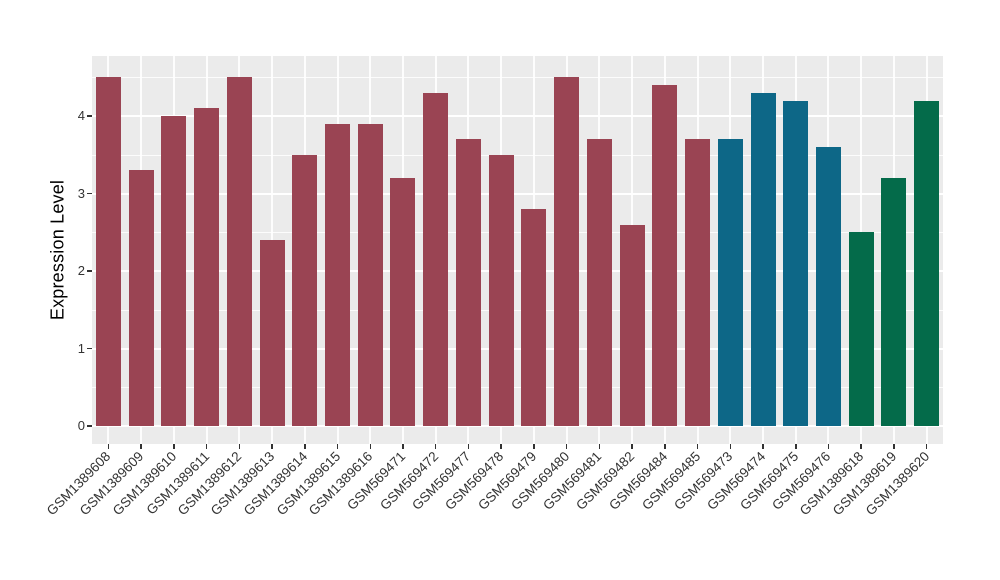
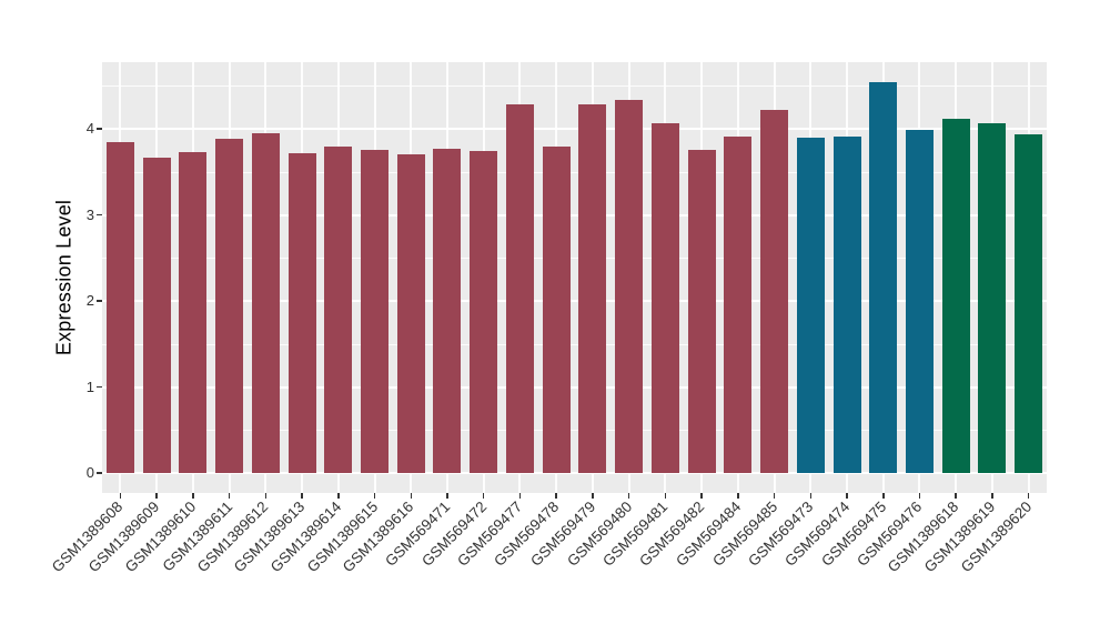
GSM1389608: 4.5 -> 3.8
GSM1389609: 3.3 -> 3.7
GSM1389610: 4.0 -> 3.7
GSM1389611: 4.1 -> 3.9
GSM1389612: 4.5 -> 4.0
GSM1389613: 2.4 -> 3.7
GSM1389614: 3.5 -> 3.8
GSM1389615: 3.9 -> 3.8
GSM1389616: 3.9 -> 3.7
GSM569471: 3.2 -> 3.8
GSM569472: 4.3 -> 3.7
GSM569477: 3.7 -> 4.3
GSM569478: 3.5 -> 3.8
GSM569479: 2.8 -> 4.3
GSM569480: 4.5 -> 4.3
GSM569481: 3.7 -> 4.1
GSM569482: 2.6 -> 3.8
GSM569484: 4.4 -> 3.9
GSM569485: 3.7 -> 4.2
GSM569473: 3.7 -> 3.9
GSM569474: 4.3 -> 3.9
GSM569475: 4.2 -> 4.5
GSM569476: 3.6 -> 4.0
GSM1389618: 2.5 -> 4.1
GSM1389619: 3.2 -> 4.1
GSM1389620: 4.2 -> 3.9
